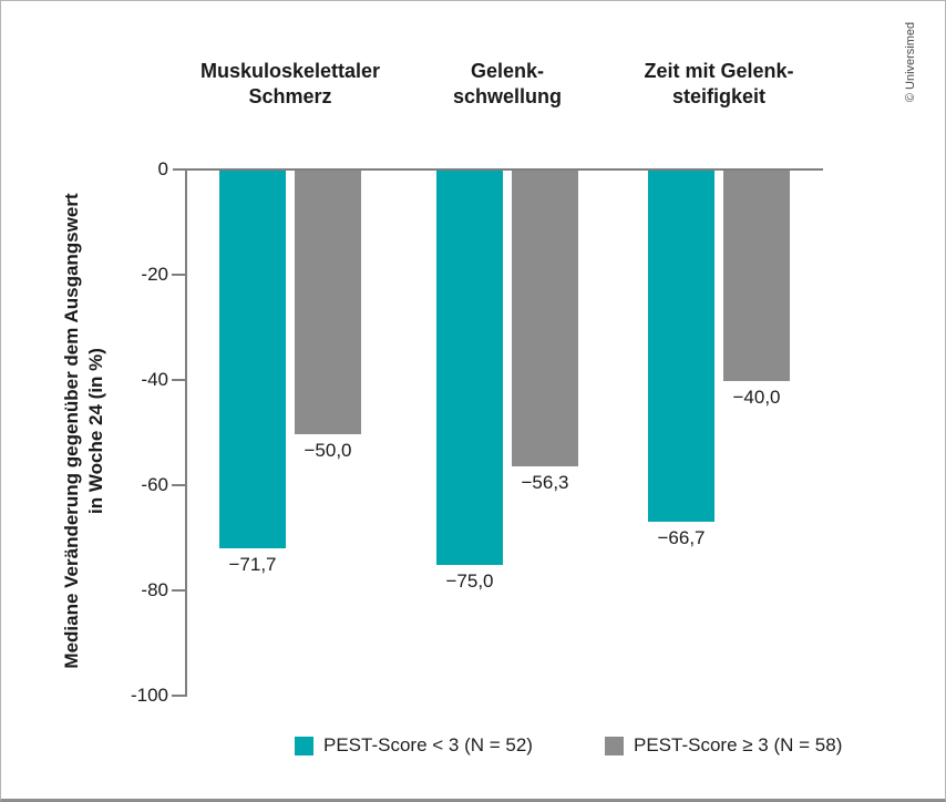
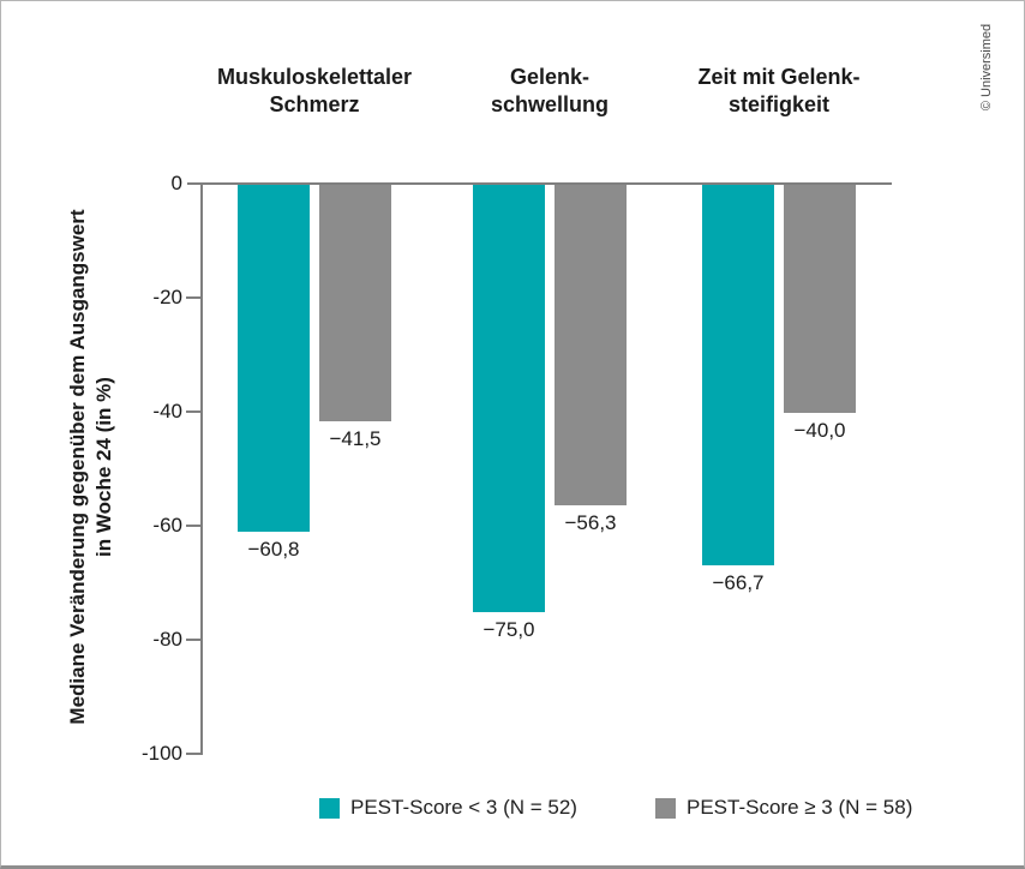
PEST-Score < 3 (N = 52)/Muskuloskelettaler Schmerz: −71,7 -> −60,8
PEST-Score ≥ 3 (N = 58)/Muskuloskelettaler Schmerz: −50,0 -> −41,5
